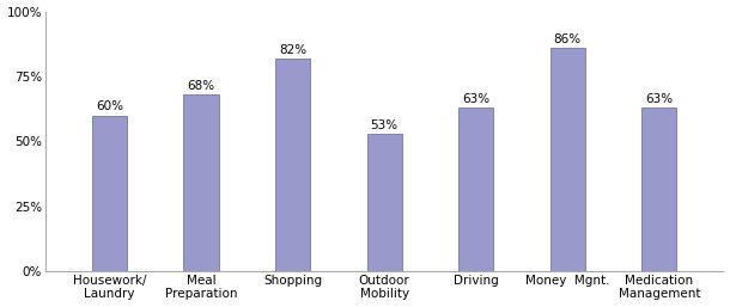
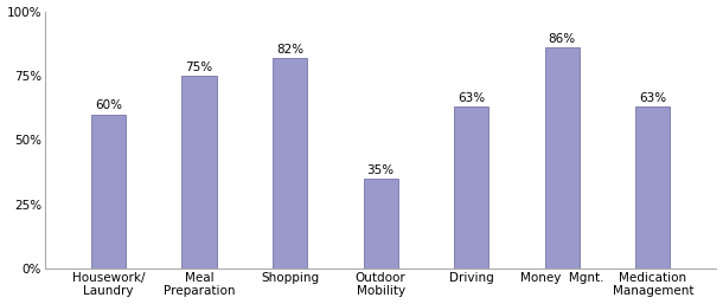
Meal Preparation: 68% -> 75%
Outdoor Mobility: 53% -> 35%
